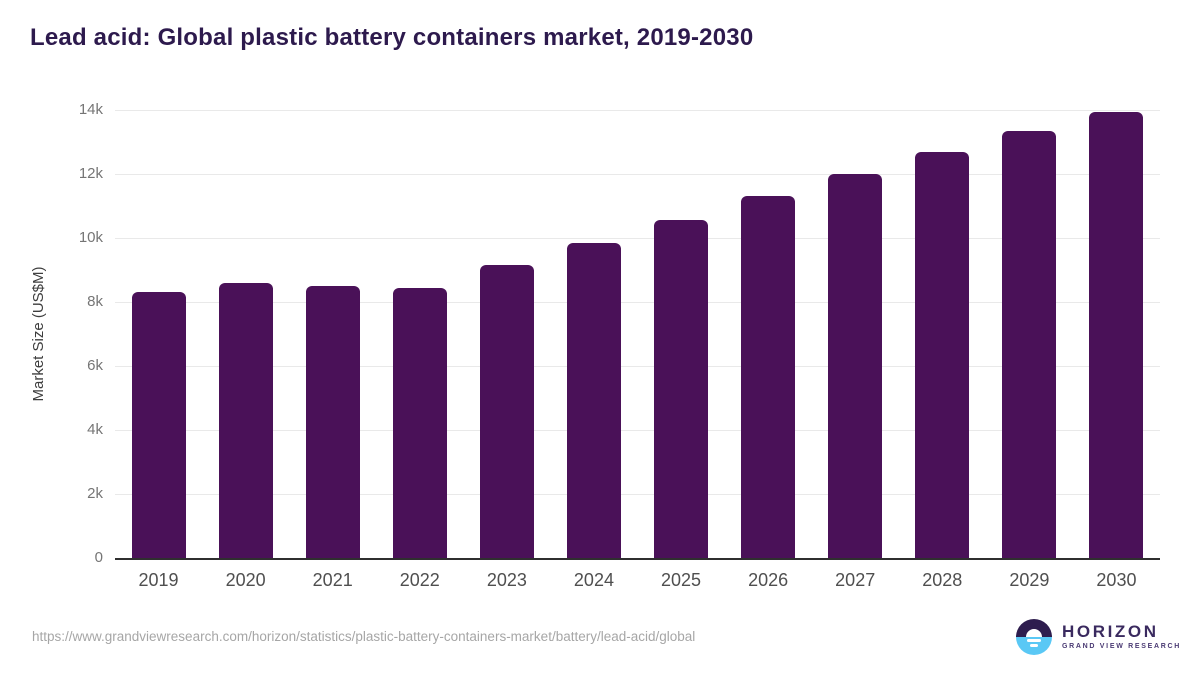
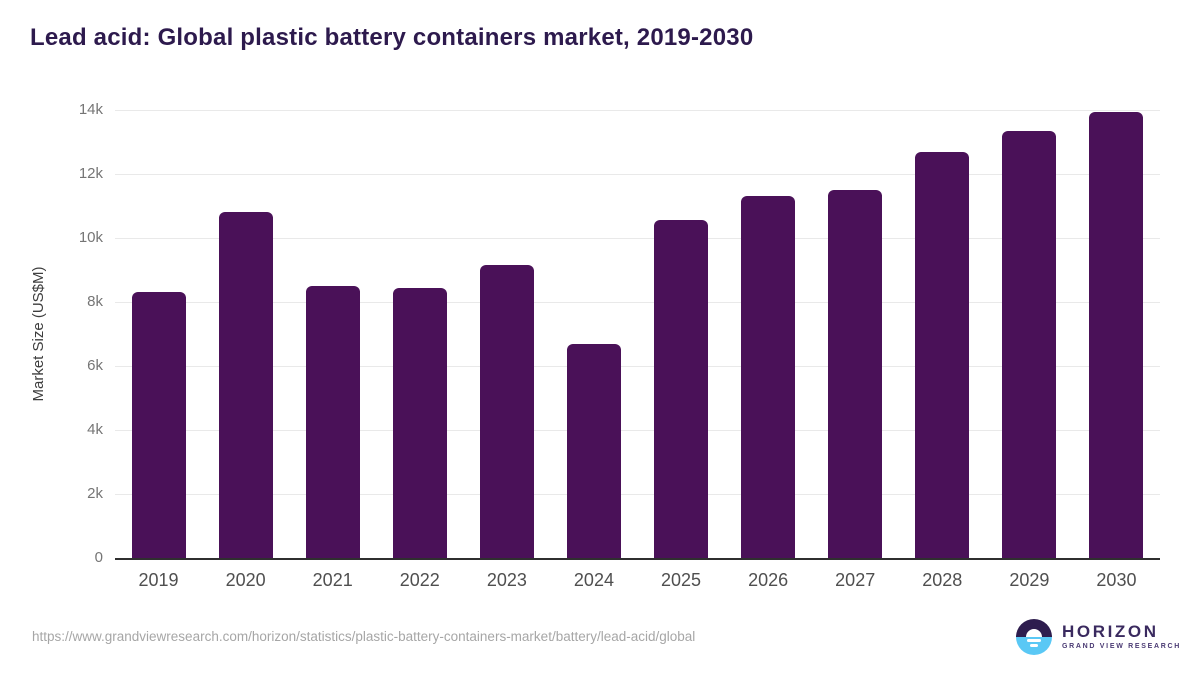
2020: 8.6k -> 10.8k
2024: 9.8k -> 6.7k
2027: 12.0k -> 11.5k
